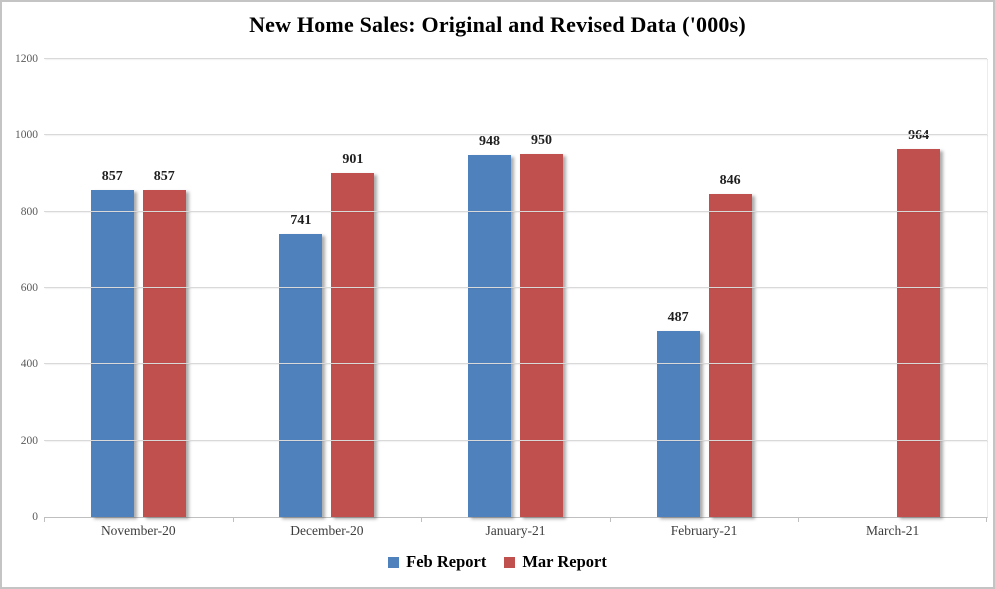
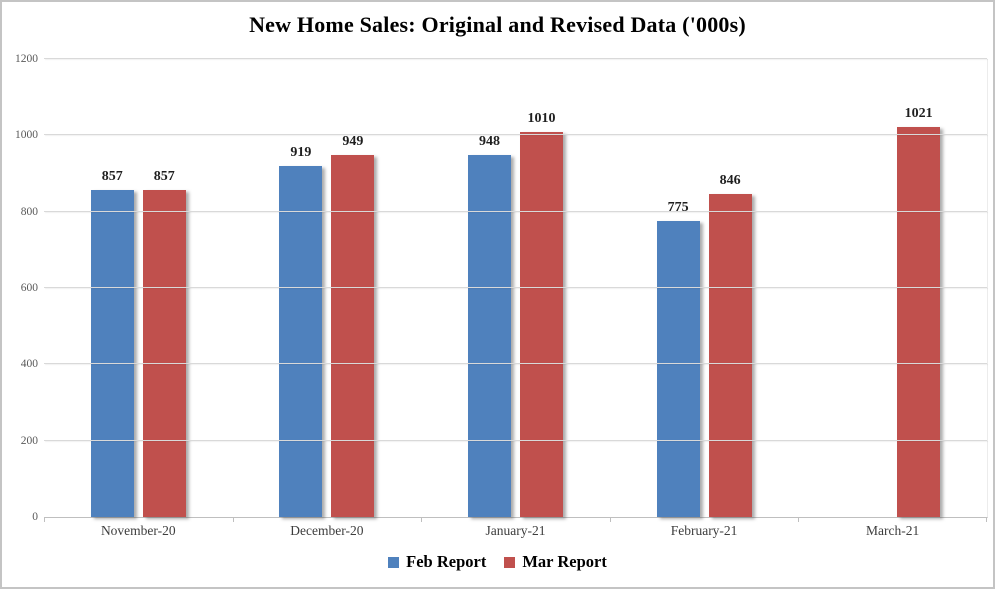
Feb Report/December-20: 741 -> 919
Mar Report/December-20: 901 -> 949
Mar Report/January-21: 950 -> 1010
Feb Report/February-21: 487 -> 775
Mar Report/March-21: 964 -> 1021
